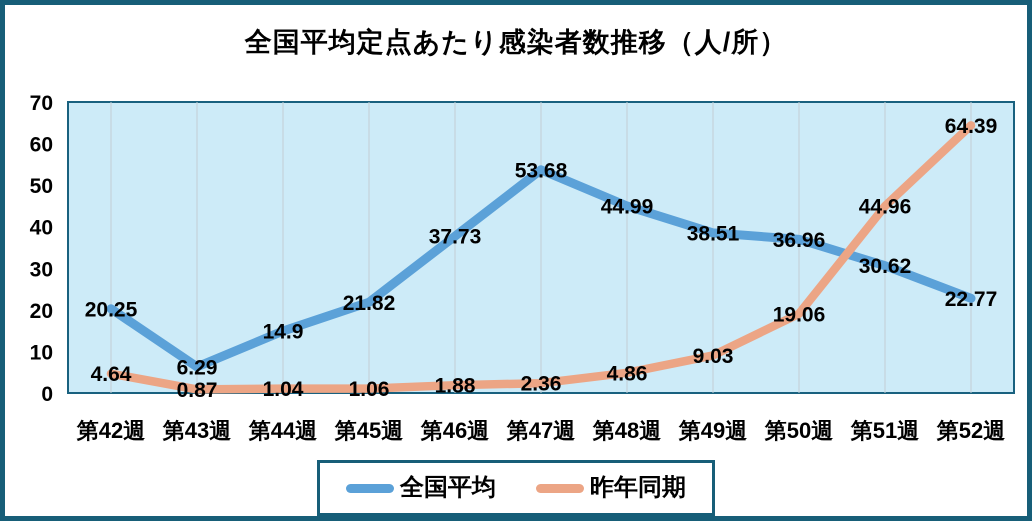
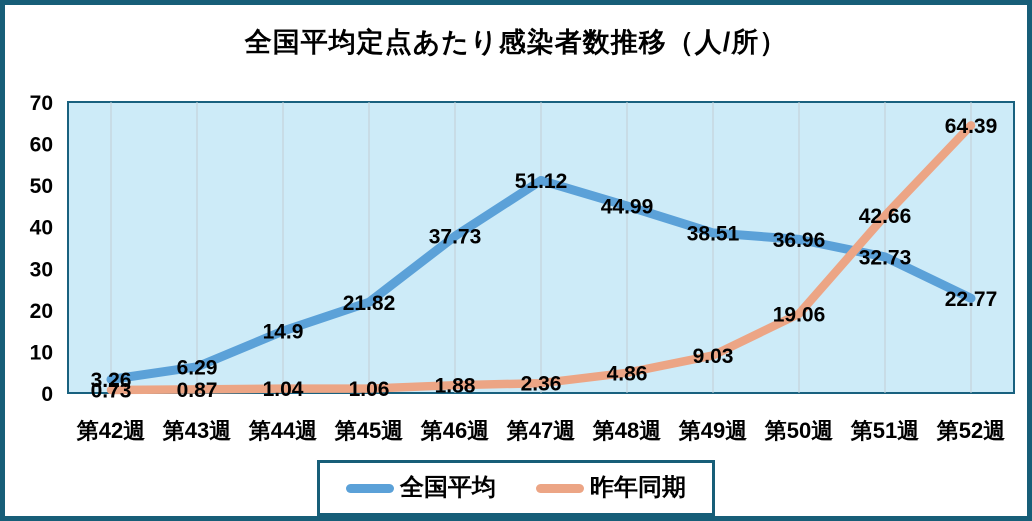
全国平均/第42週: 20.25 -> 3.26
昨年同期/第42週: 4.64 -> 0.73
全国平均/第47週: 53.68 -> 51.12
全国平均/第51週: 30.62 -> 32.73
昨年同期/第51週: 44.96 -> 42.66
